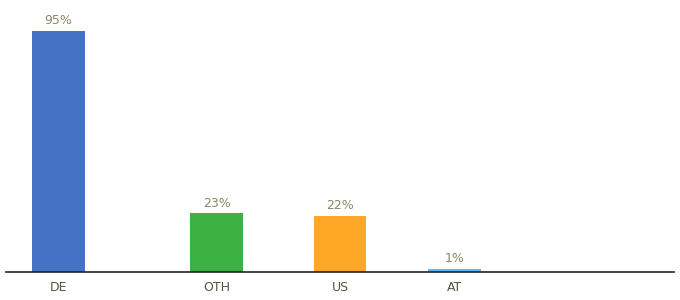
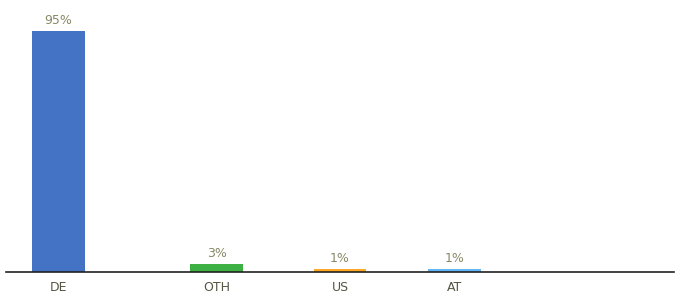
OTH: 23% -> 3%
US: 22% -> 1%
